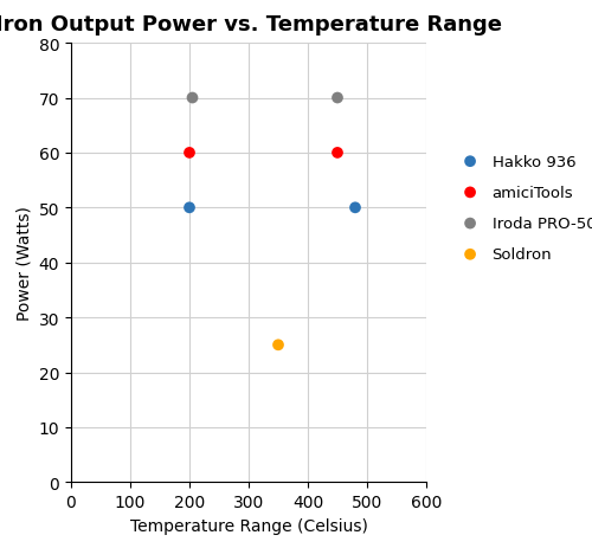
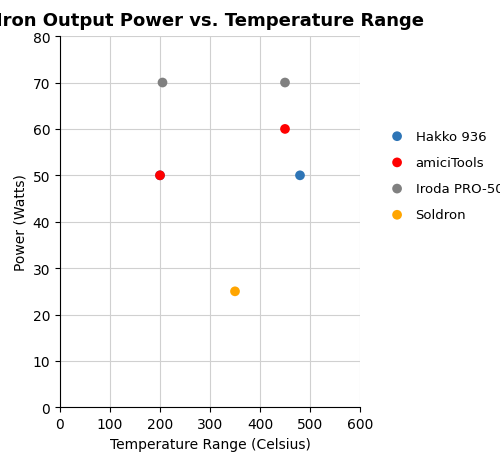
amiciTools/200: 60 -> 50
